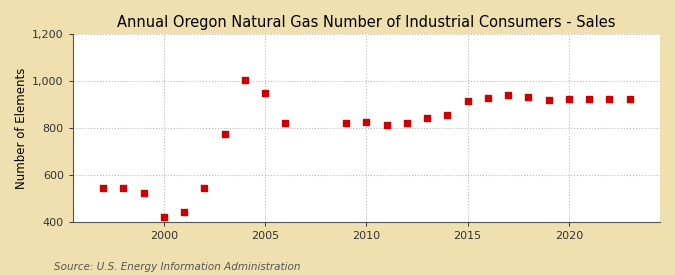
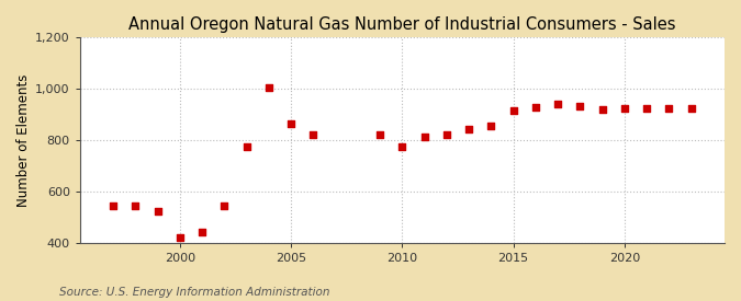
2005: 950 -> 865
2010: 825 -> 775
